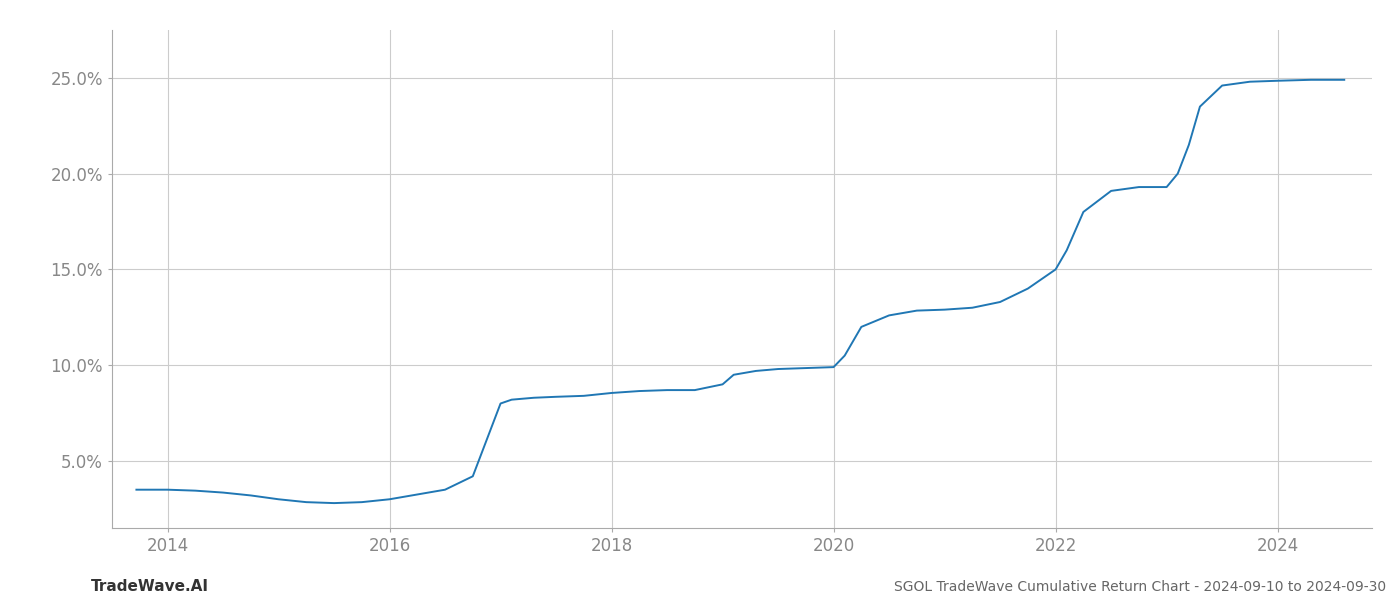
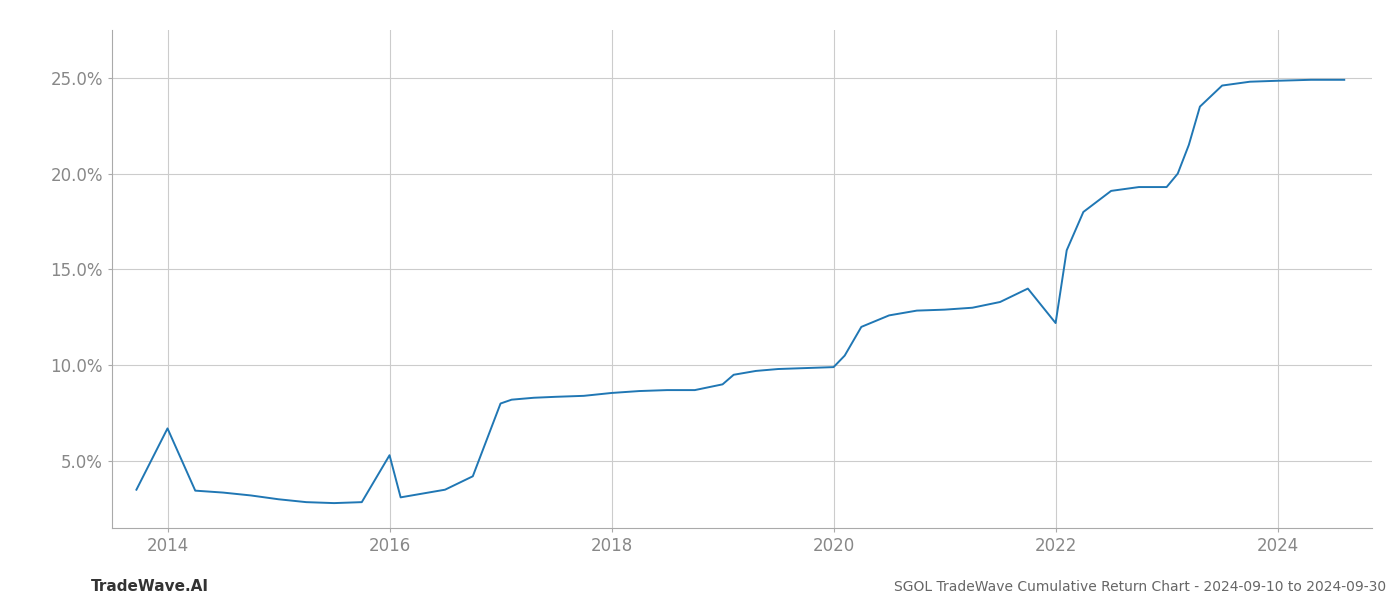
2014: 3.5% -> 6.7%
2016: 3.0% -> 5.3%
2022: 15.0% -> 12.2%
